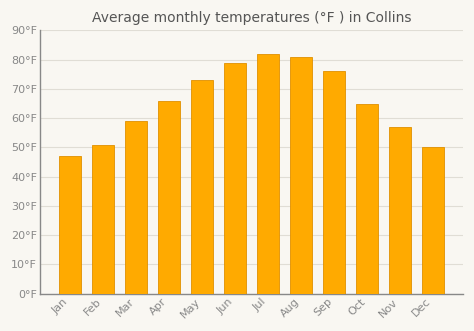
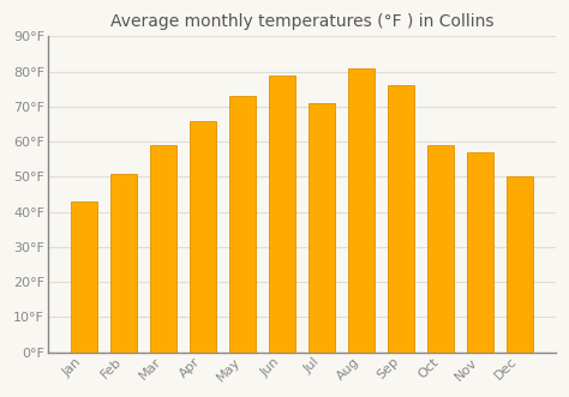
Jan: 47°F -> 43°F
Jul: 82°F -> 71°F
Oct: 65°F -> 59°F
